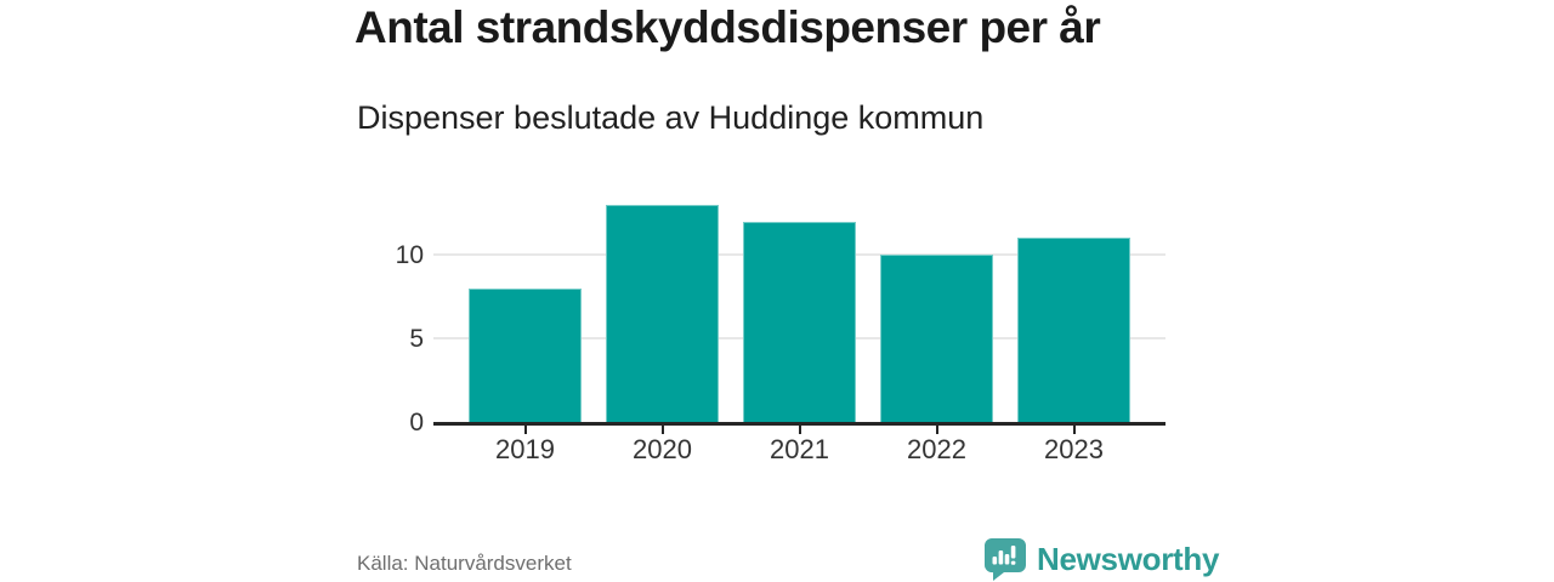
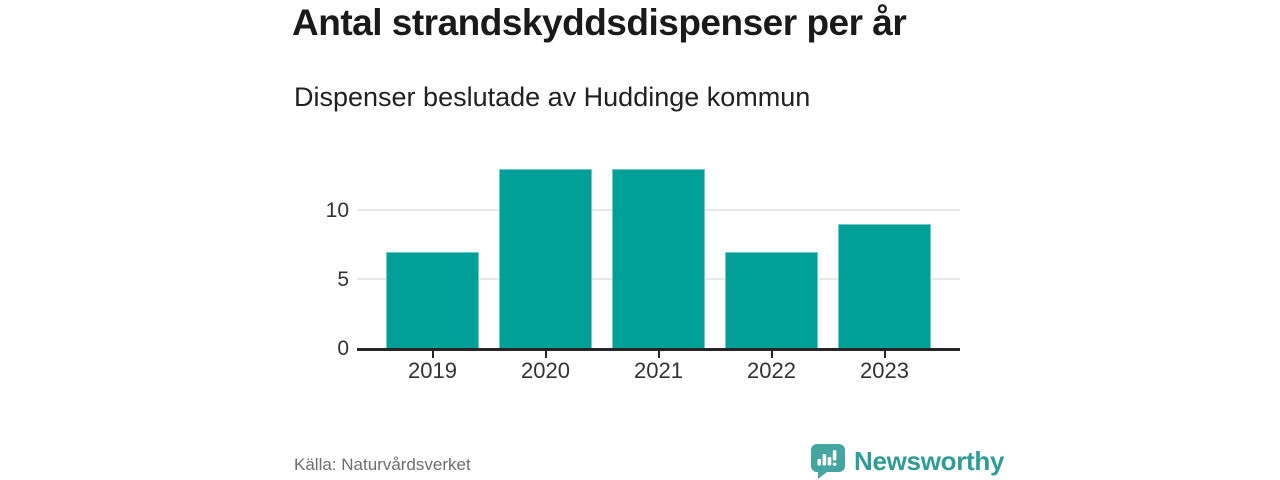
2019: 8 -> 7
2021: 12 -> 13
2022: 10 -> 7
2023: 11 -> 9
